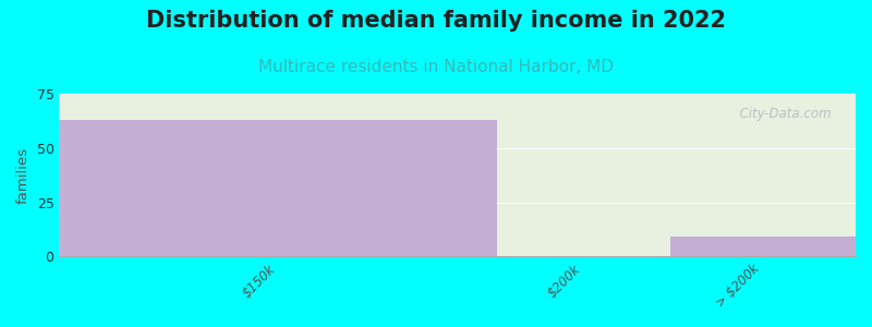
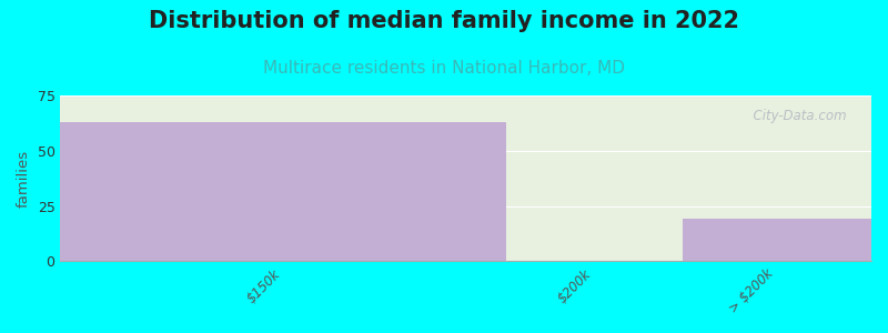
> $200k: 9 -> 19
